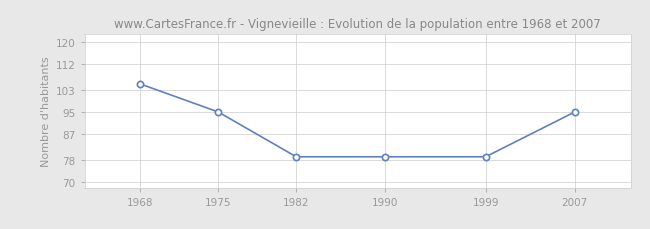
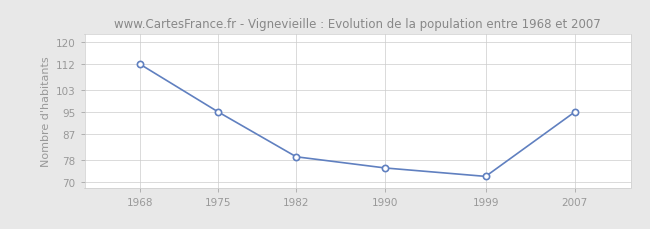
1968: 105 -> 112
1990: 79 -> 75
1999: 79 -> 72
